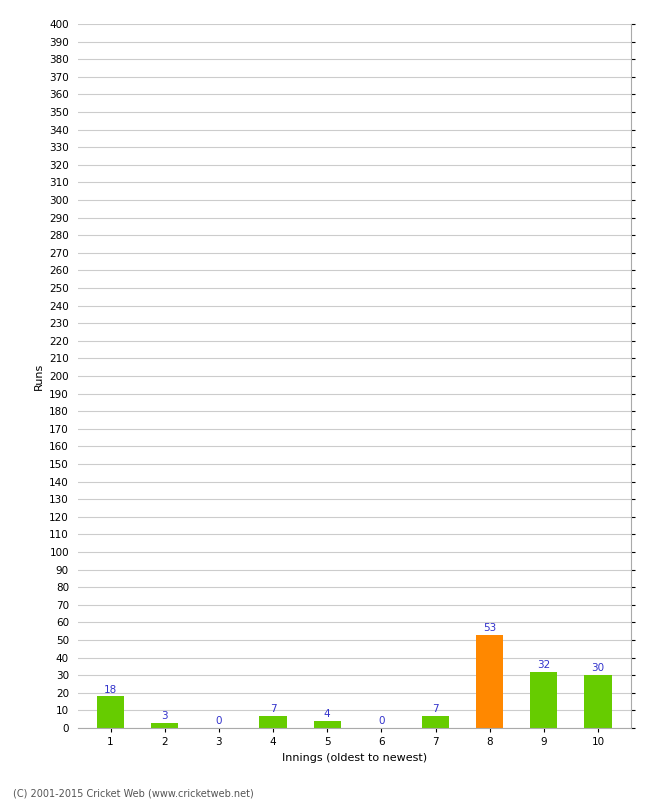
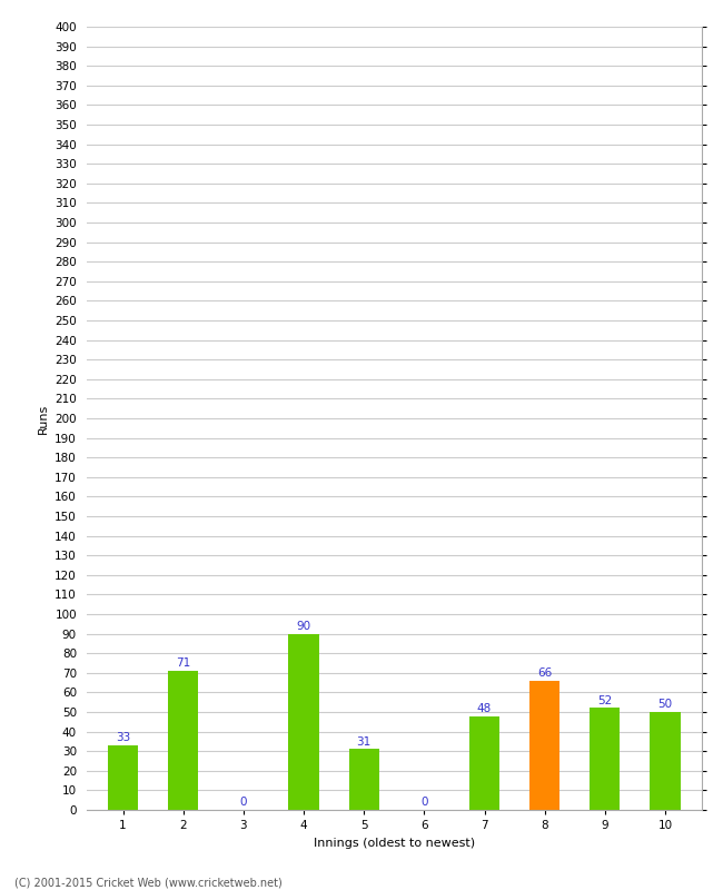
1: 18 -> 33
2: 3 -> 71
4: 7 -> 90
5: 4 -> 31
7: 7 -> 48
8: 53 -> 66
9: 32 -> 52
10: 30 -> 50
